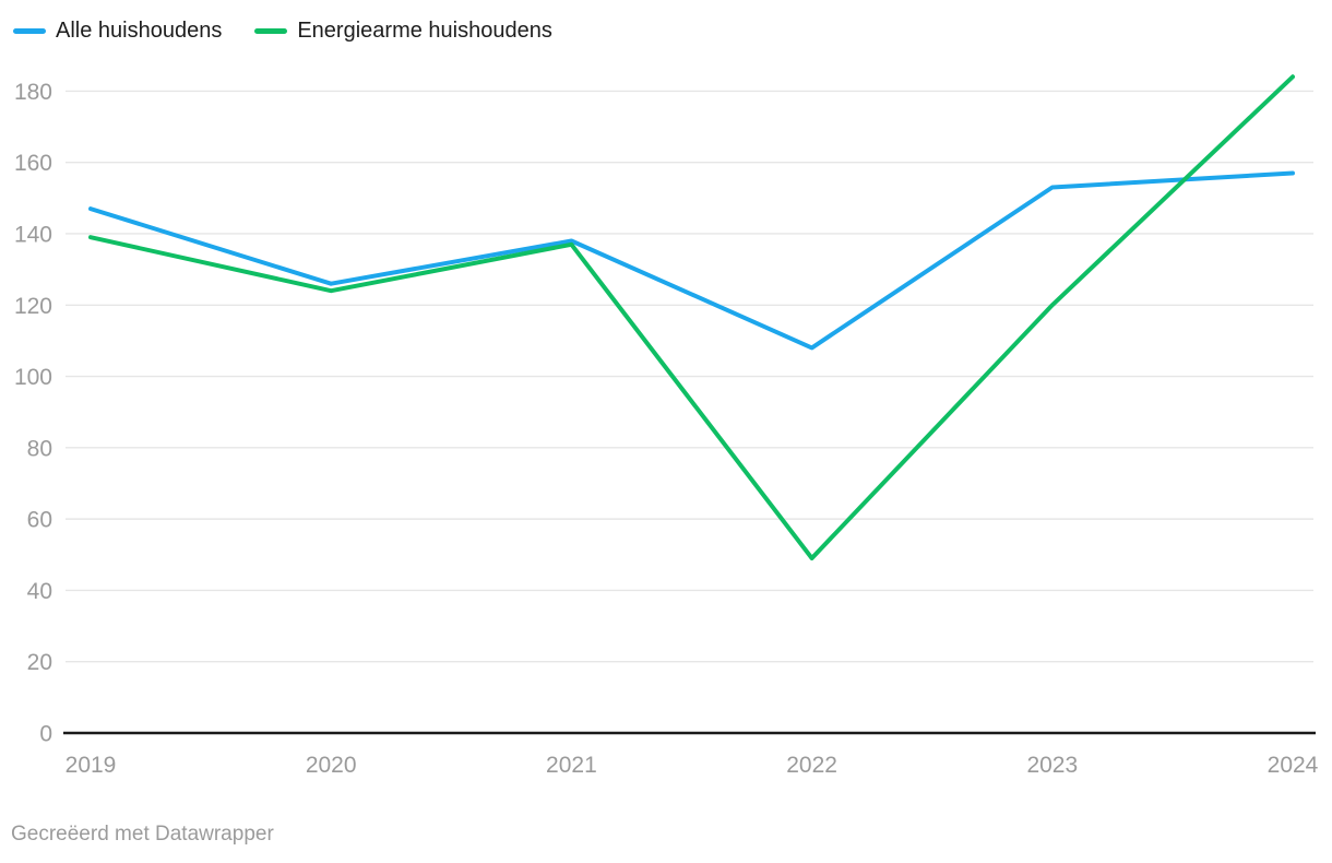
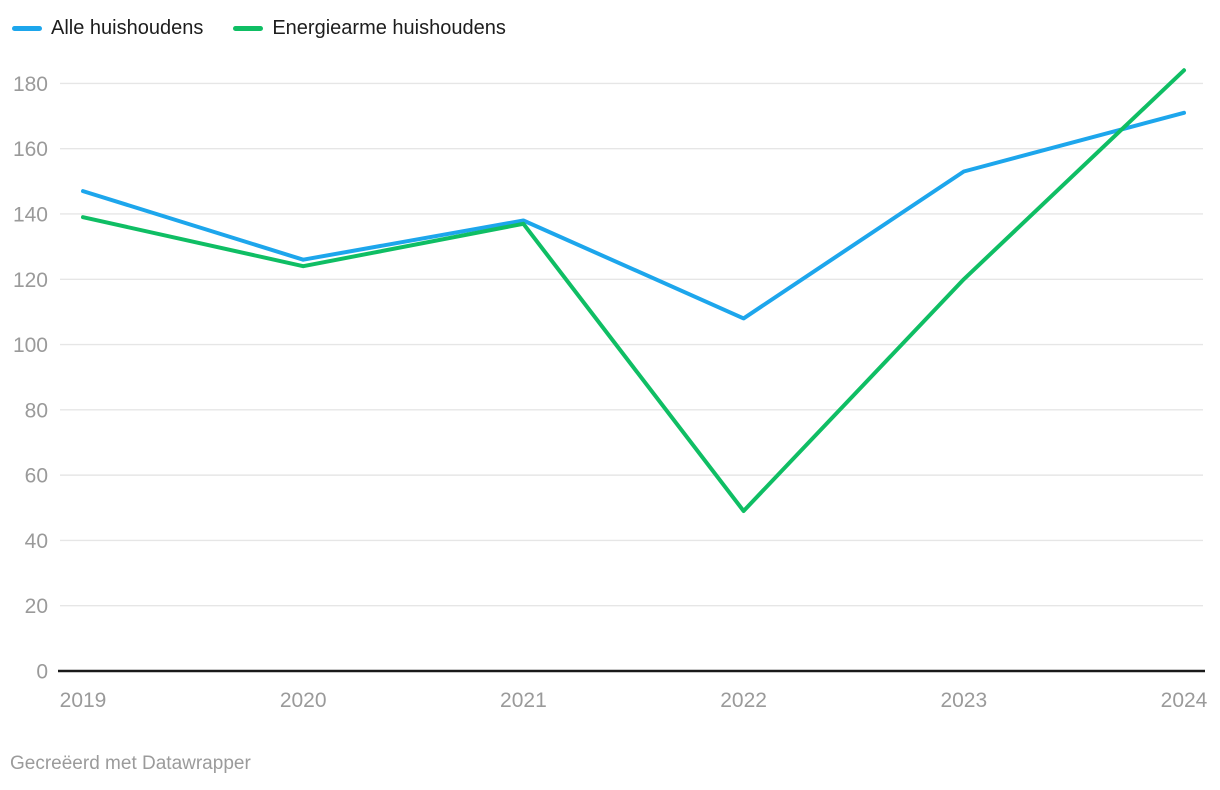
Alle huishoudens/2024: 157 -> 171
